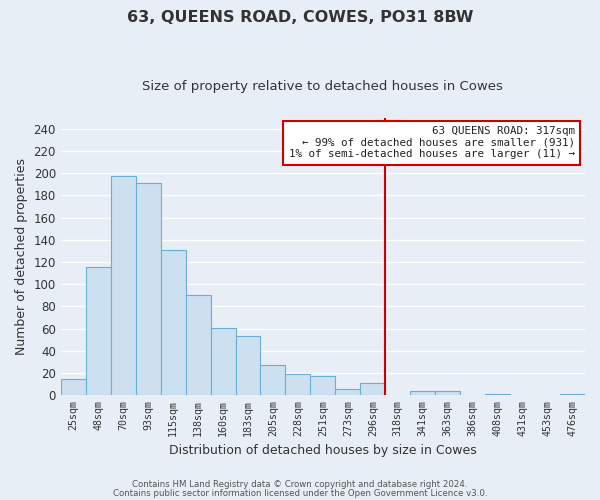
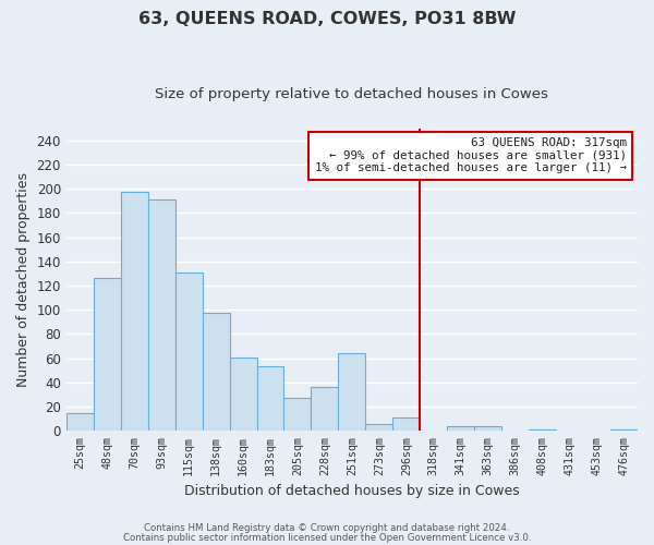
48sqm: 116 -> 126
138sqm: 90 -> 98
228sqm: 19 -> 36
251sqm: 17 -> 64
